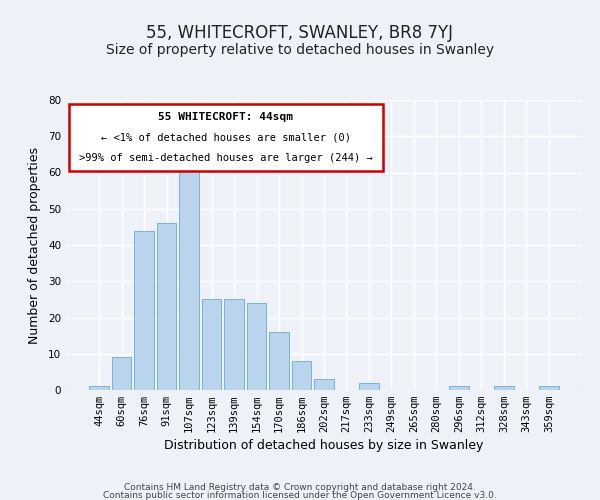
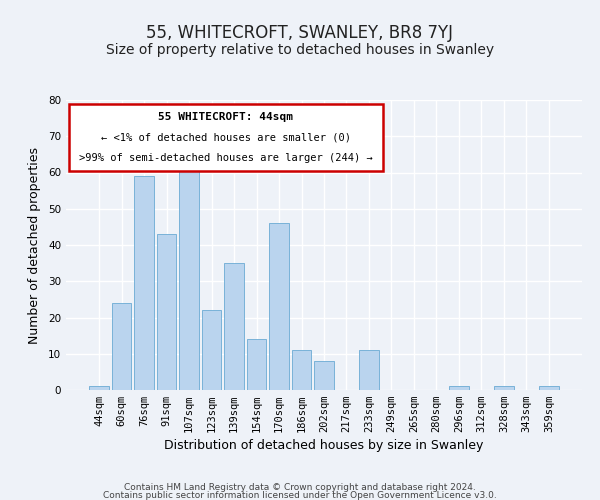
60sqm: 9 -> 24
76sqm: 44 -> 59
91sqm: 46 -> 43
123sqm: 25 -> 22
139sqm: 25 -> 35
154sqm: 24 -> 14
170sqm: 16 -> 46
186sqm: 8 -> 11
202sqm: 3 -> 8
233sqm: 2 -> 11
